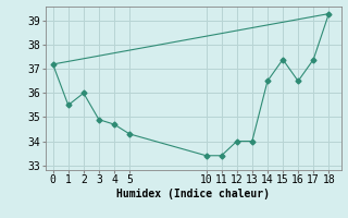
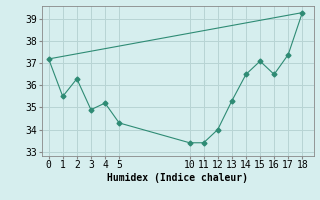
2: 36.0 -> 36.3
4: 34.7 -> 35.2
13: 34.0 -> 35.3
15: 37.4 -> 37.1
